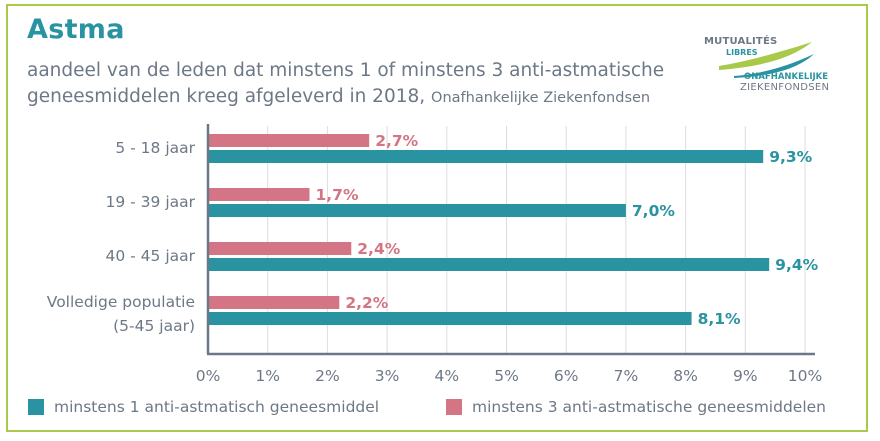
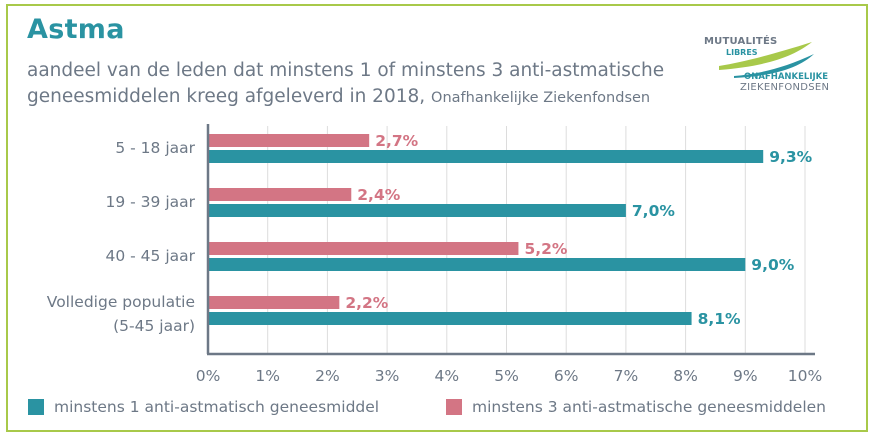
minstens 3 anti-astmatische geneesmiddelen/19 - 39 jaar: 1,7% -> 2,4%
minstens 3 anti-astmatische geneesmiddelen/40 - 45 jaar: 2,4% -> 5,2%
minstens 1 anti-astmatisch geneesmiddel/40 - 45 jaar: 9,4% -> 9,0%
